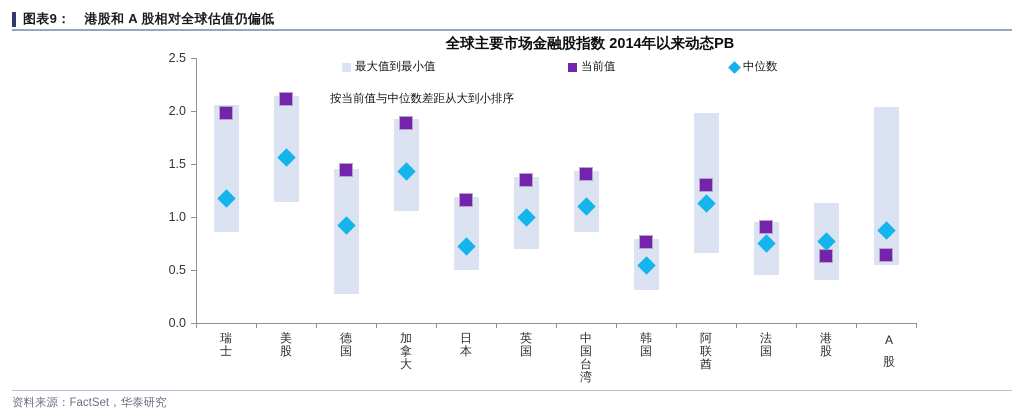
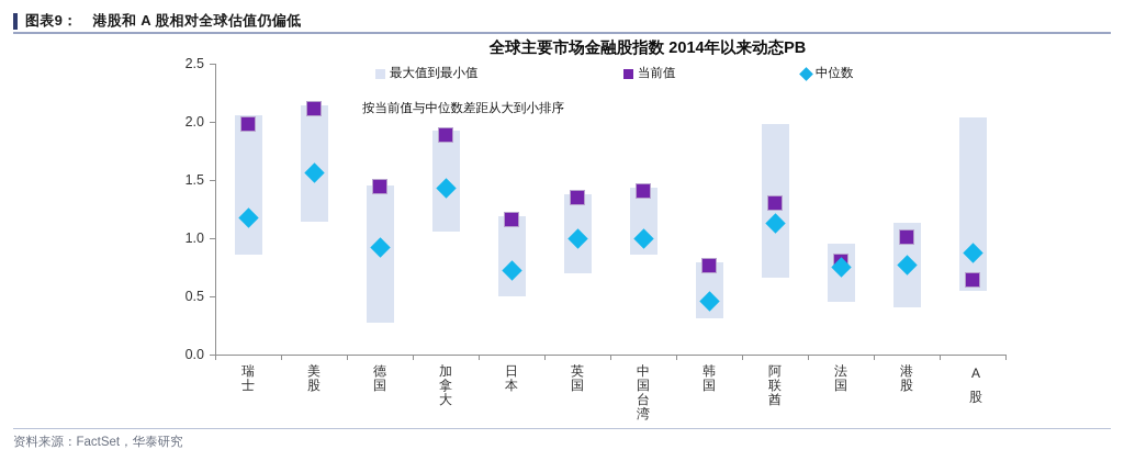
中位数/中国台湾: 1.10 -> 1.00
中位数/韩国: 0.54 -> 0.46
当前值/法国: 0.91 -> 0.80
当前值/港股: 0.63 -> 1.01
